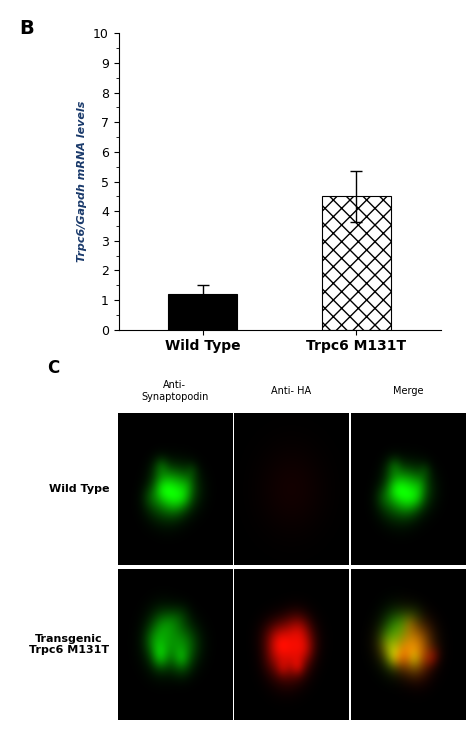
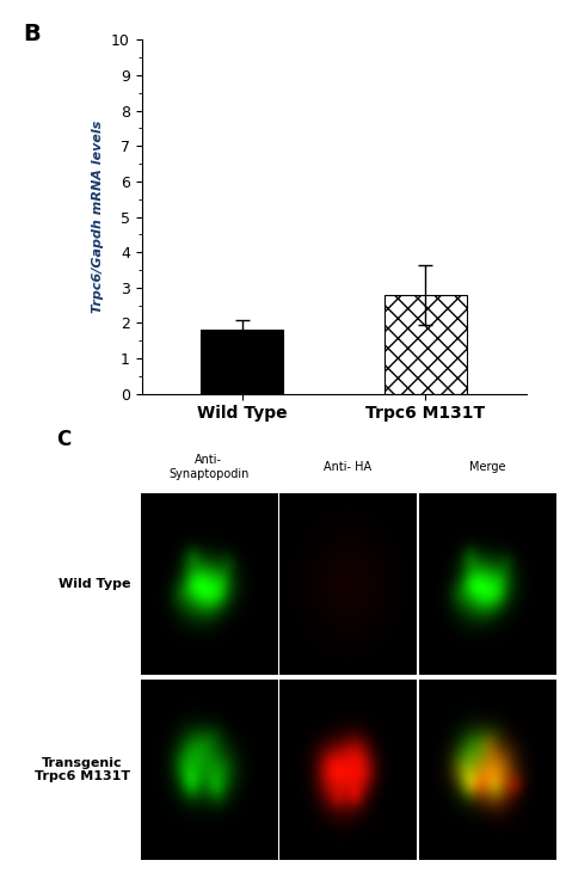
Wild Type: 1.2 -> 1.8
Trpc6 M131T: 4.5 -> 2.8
